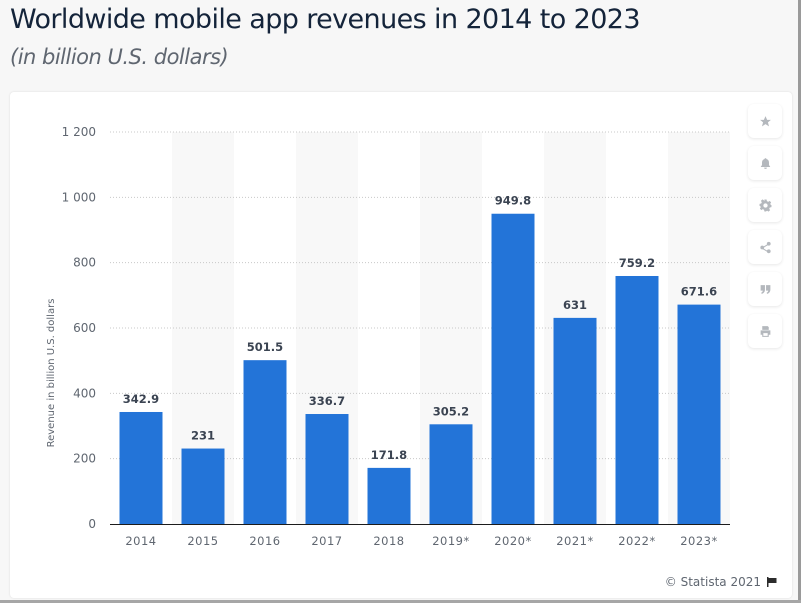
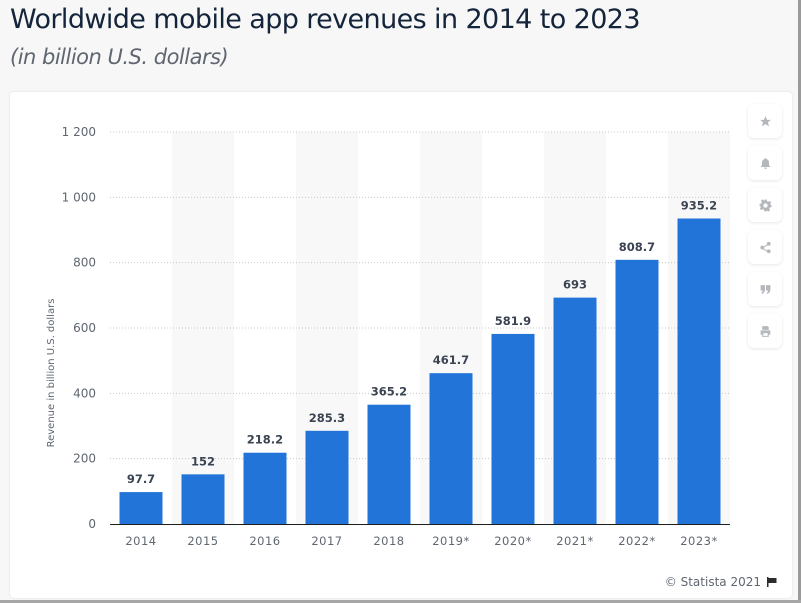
2014: 342.9 -> 97.7
2015: 231 -> 152
2016: 501.5 -> 218.2
2017: 336.7 -> 285.3
2018: 171.8 -> 365.2
2019*: 305.2 -> 461.7
2020*: 949.8 -> 581.9
2021*: 631 -> 693
2022*: 759.2 -> 808.7
2023*: 671.6 -> 935.2
